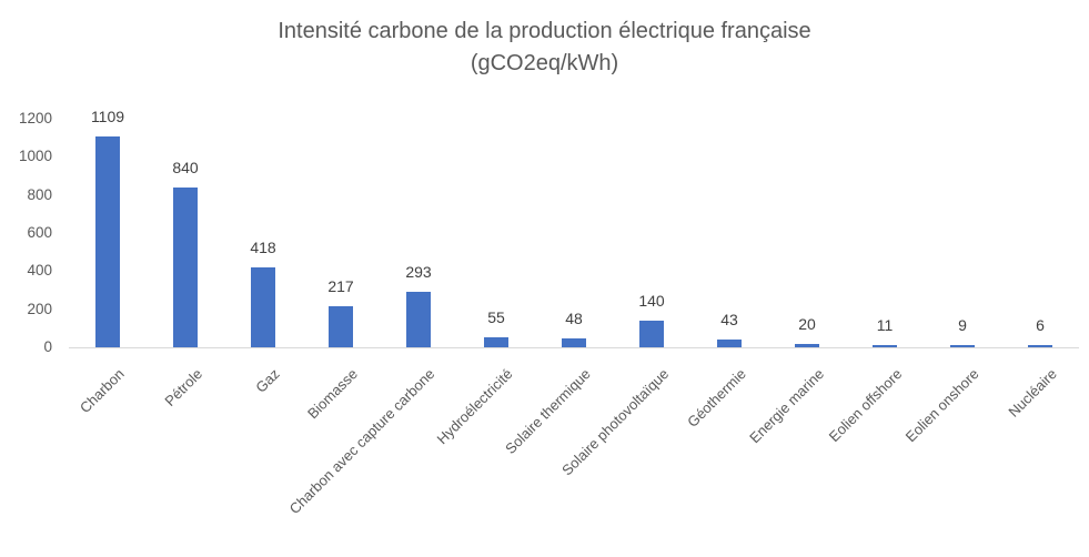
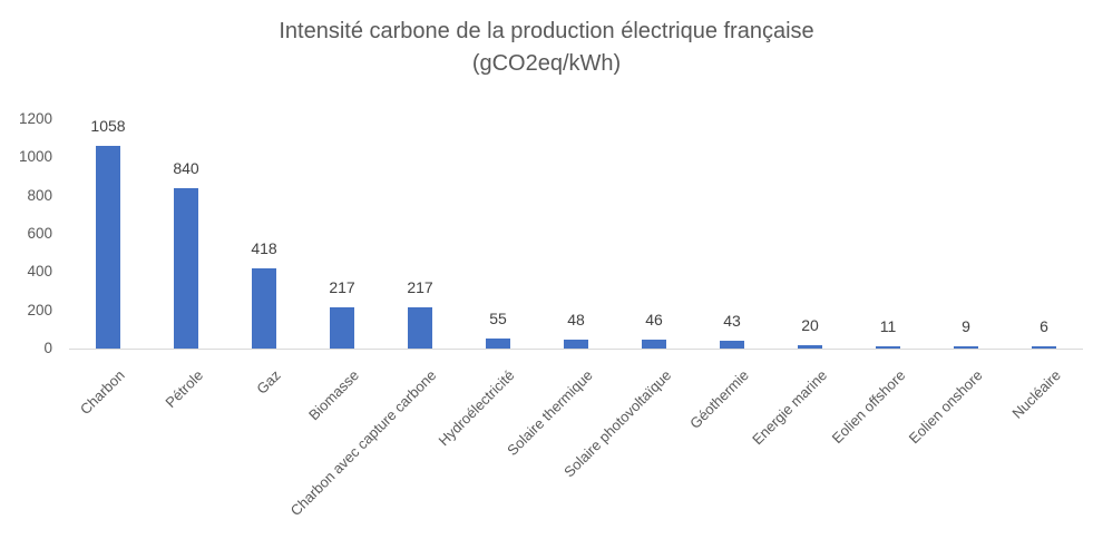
Charbon: 1109 -> 1058
Charbon avec capture carbone: 293 -> 217
Solaire photovoltaïque: 140 -> 46
